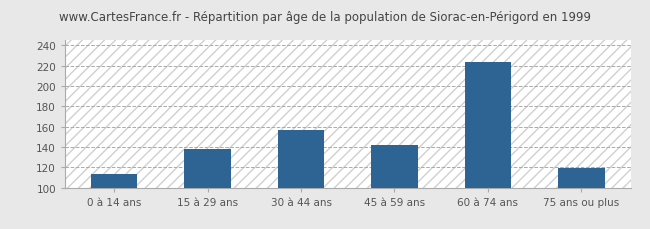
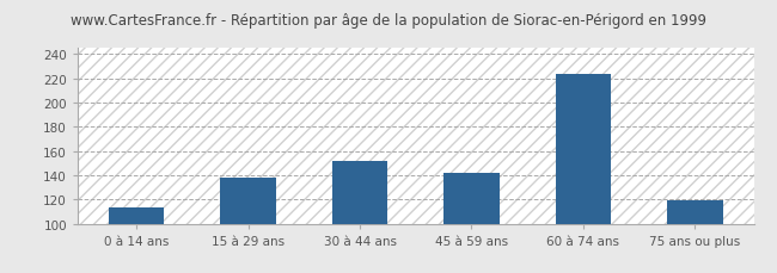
30 à 44 ans: 157 -> 152
